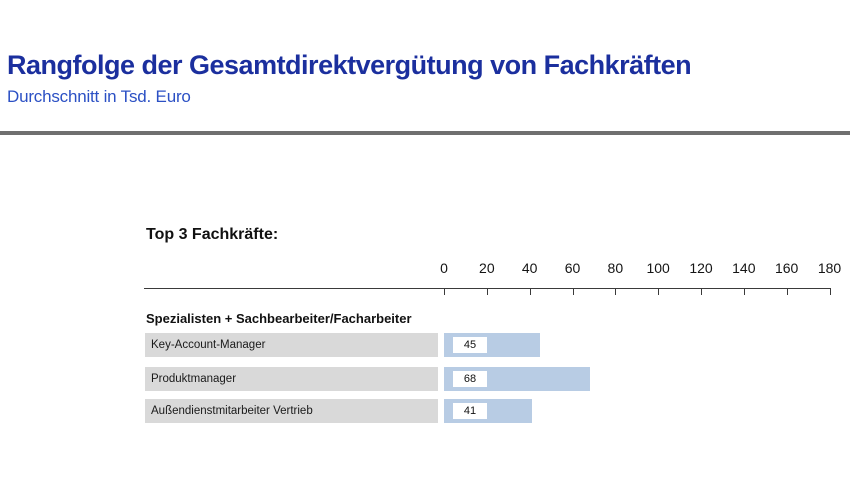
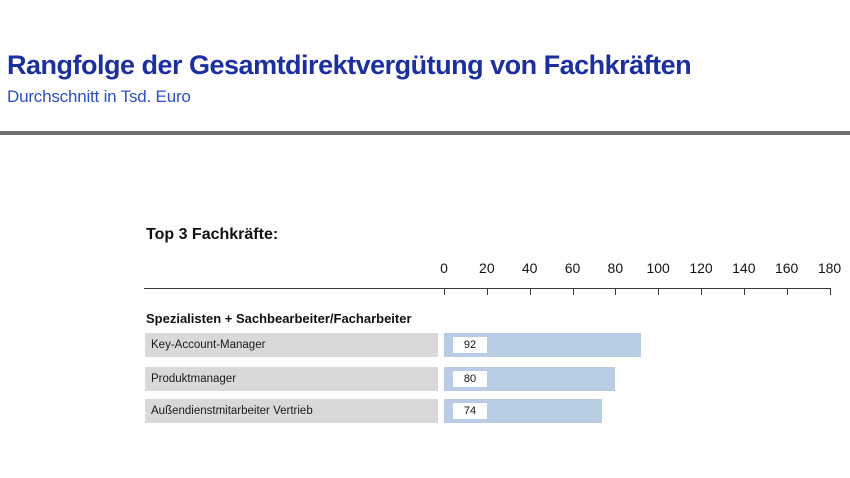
Key-Account-Manager: 45 -> 92
Produktmanager: 68 -> 80
Außendienstmitarbeiter Vertrieb: 41 -> 74
